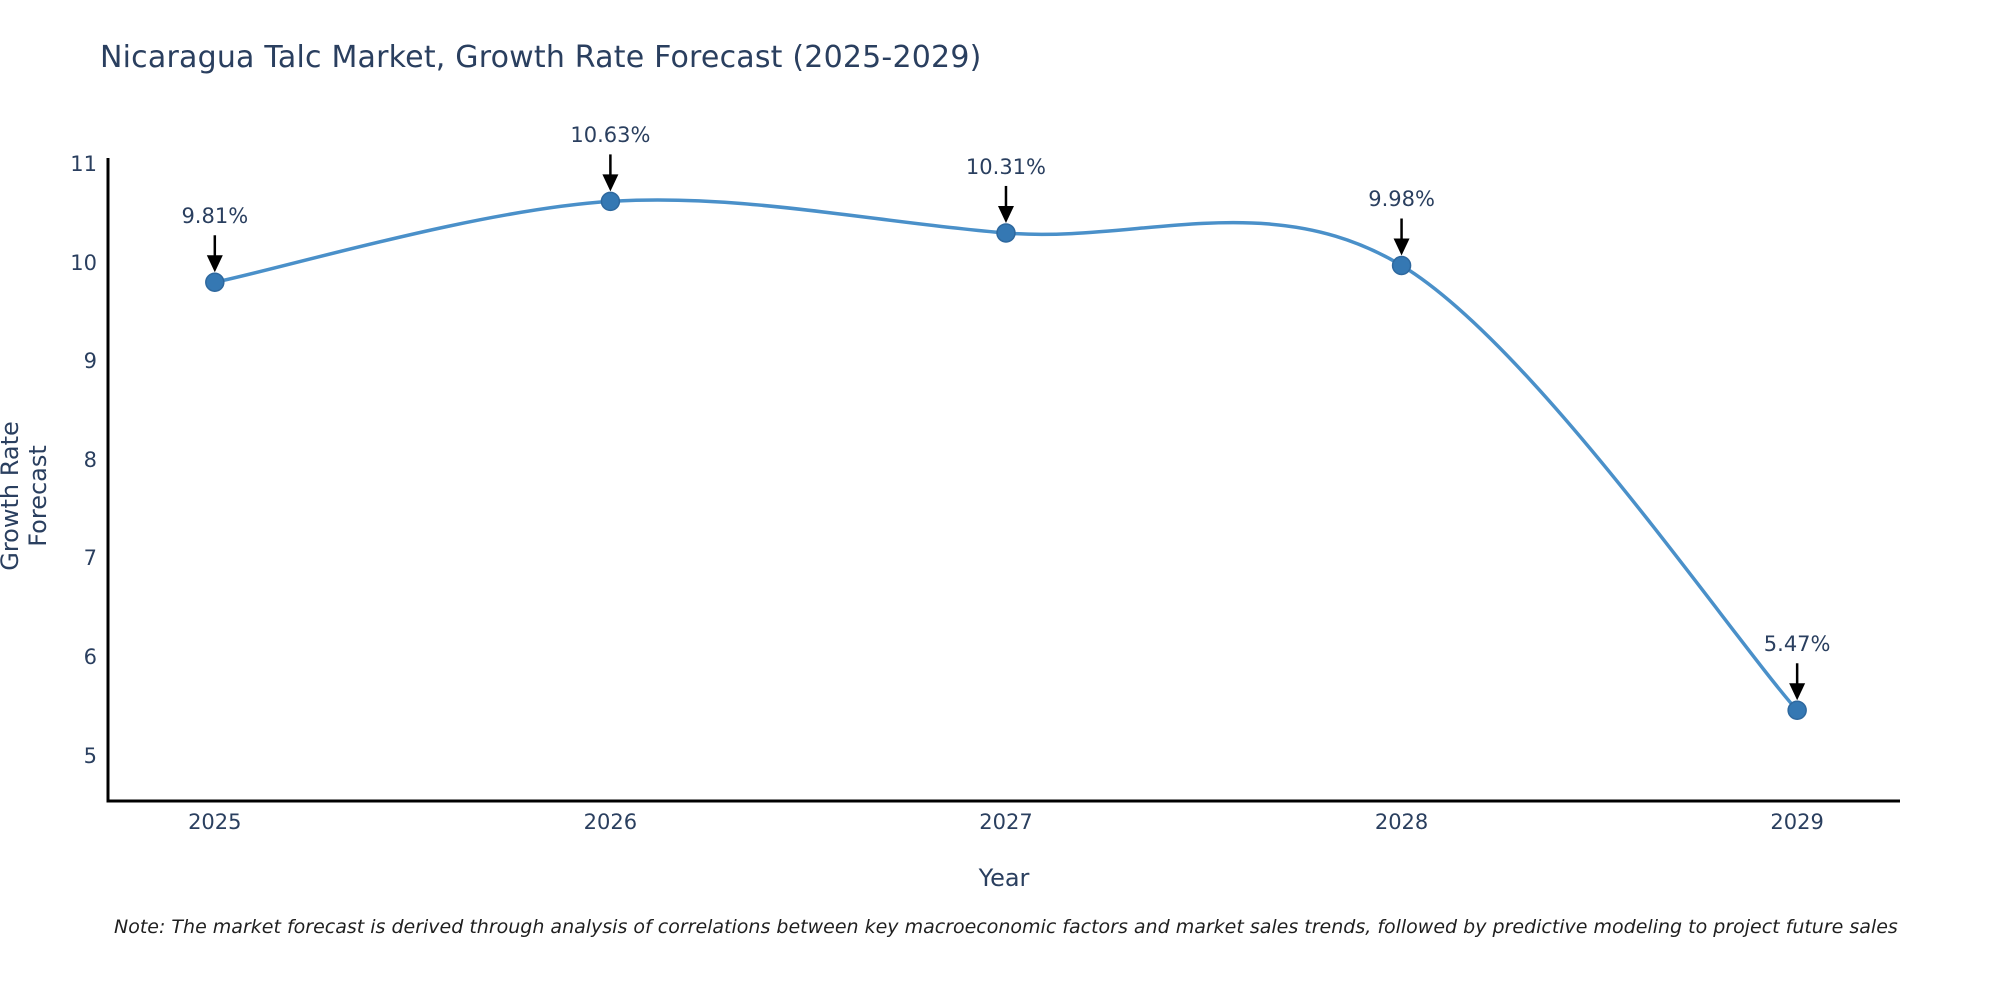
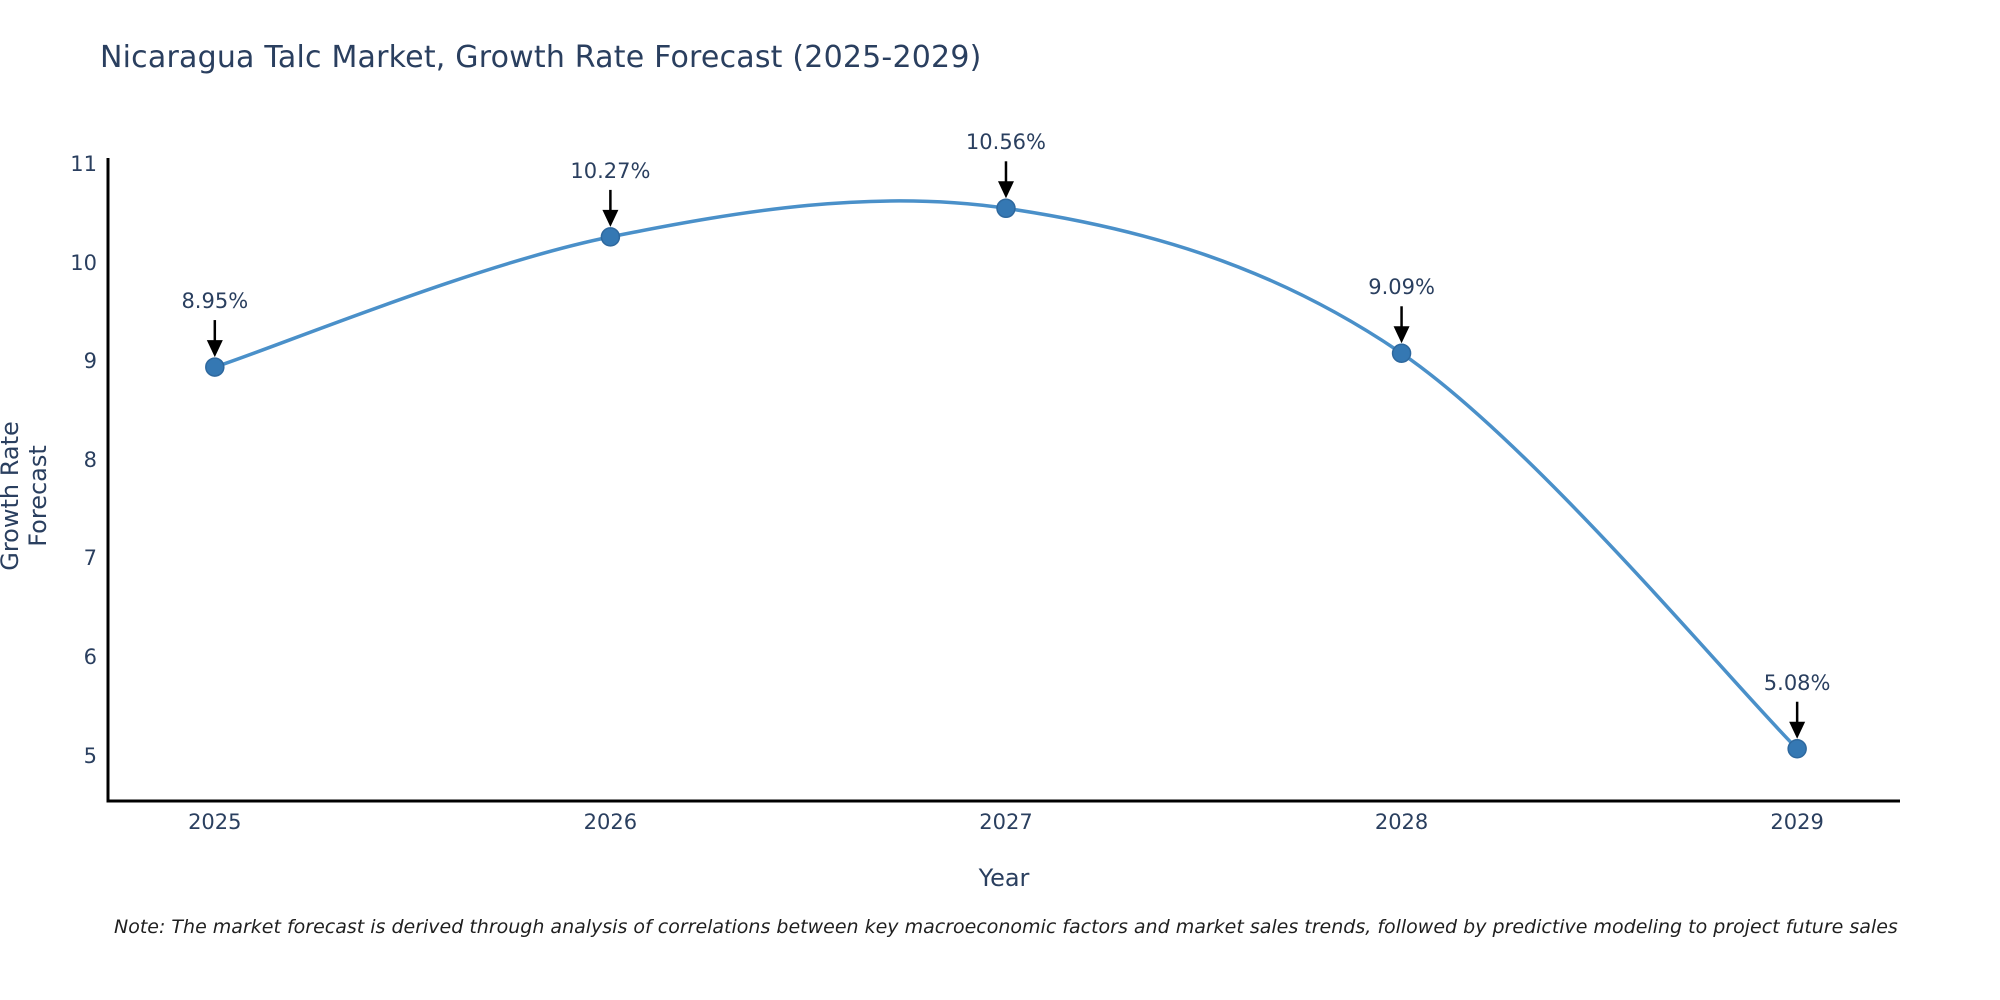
2025: 9.81% -> 8.95%
2026: 10.63% -> 10.27%
2027: 10.31% -> 10.56%
2028: 9.98% -> 9.09%
2029: 5.47% -> 5.08%
